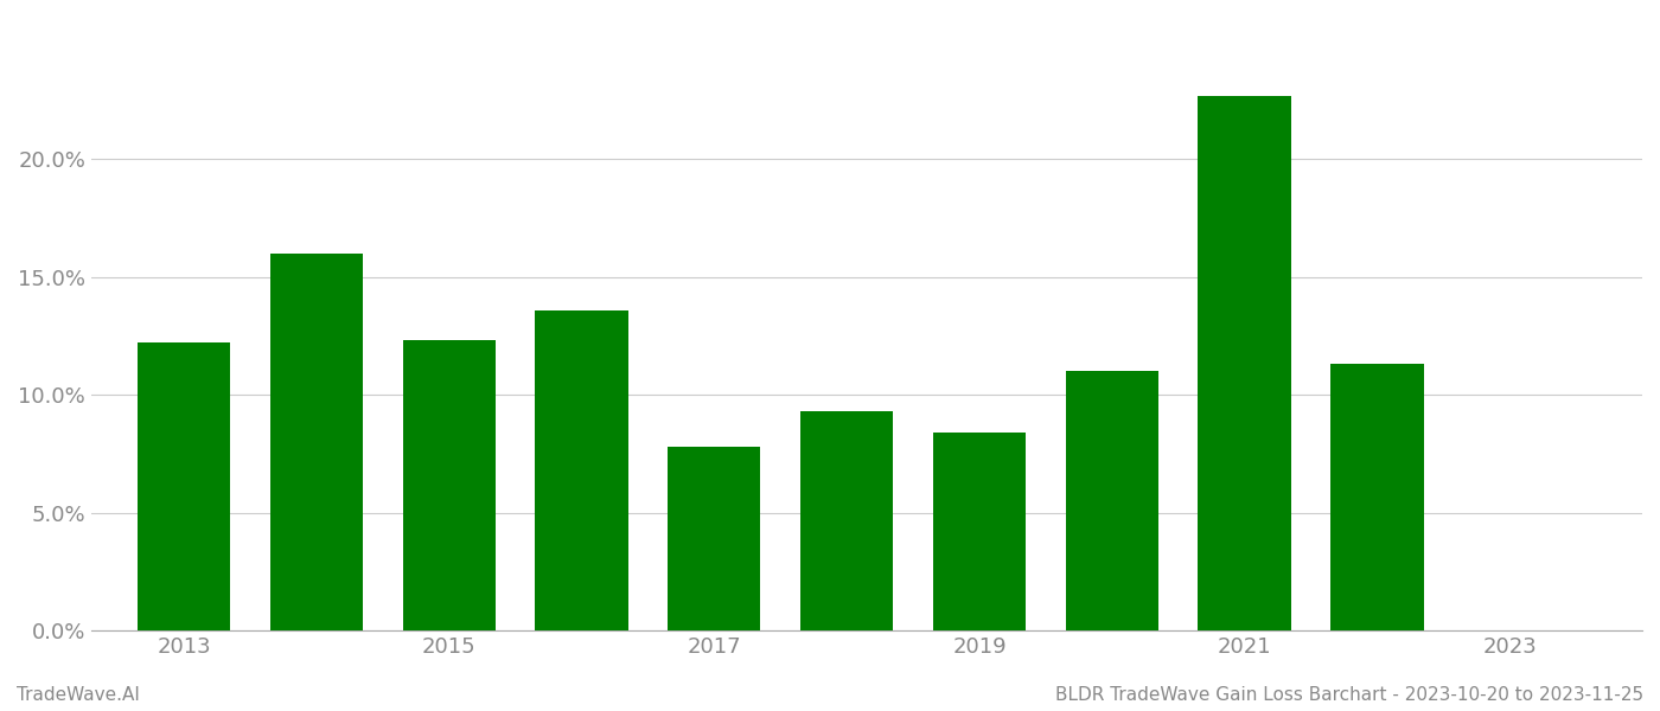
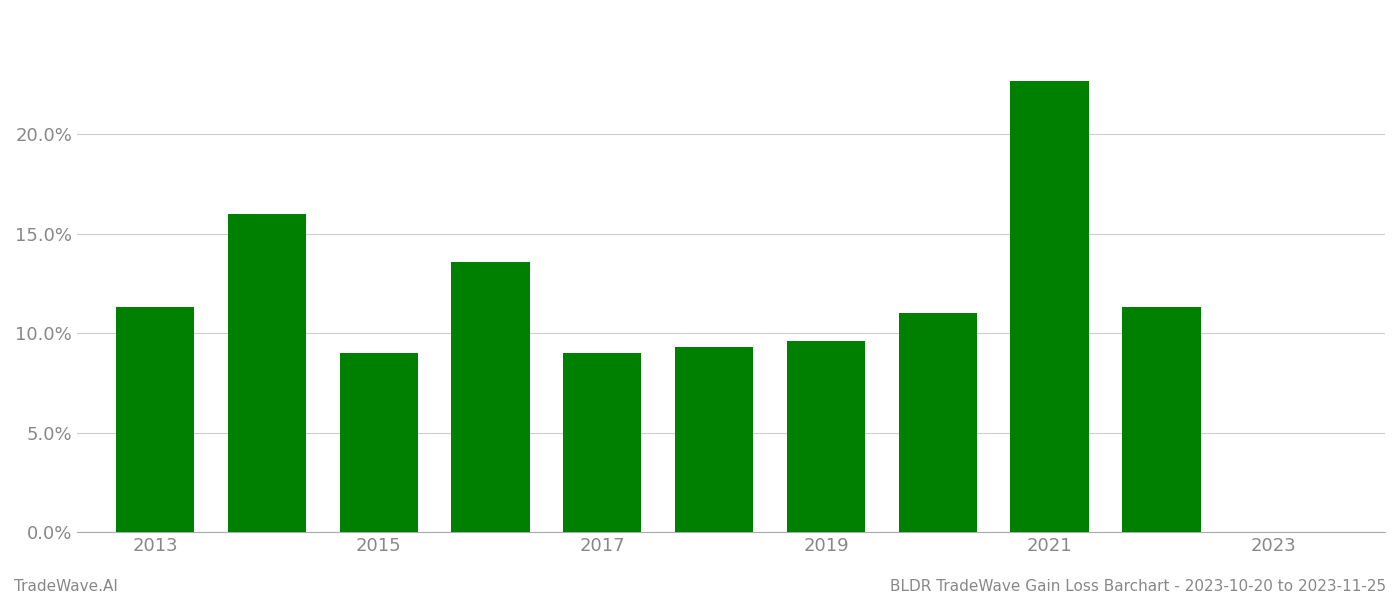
2013: 12.2% -> 11.3%
2015: 12.3% -> 9.0%
2017: 7.8% -> 9.0%
2019: 8.4% -> 9.6%
